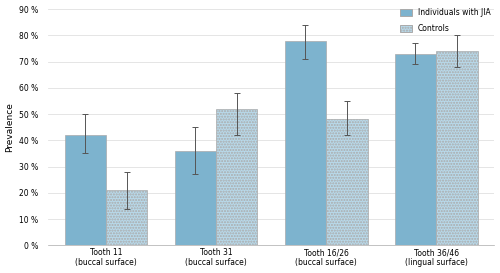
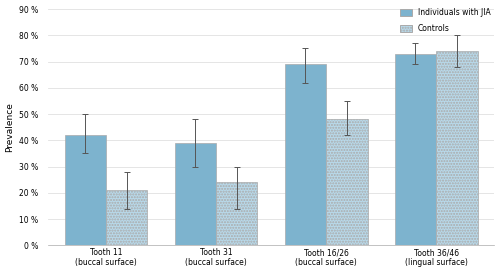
Individuals with JIA/Tooth 31 (buccal surface): 36 % -> 39 %
Controls/Tooth 31 (buccal surface): 52 % -> 24 %
Individuals with JIA/Tooth 16/26 (buccal surface): 78 % -> 69 %
